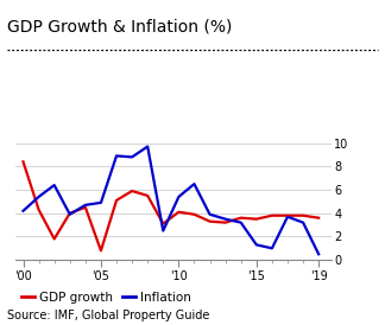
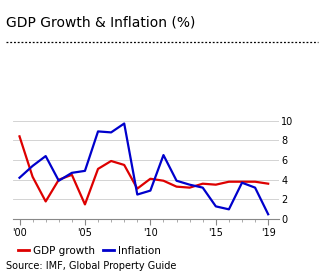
GDP growth/'05: 0.8 -> 1.5
Inflation/'10: 5.4 -> 2.9
